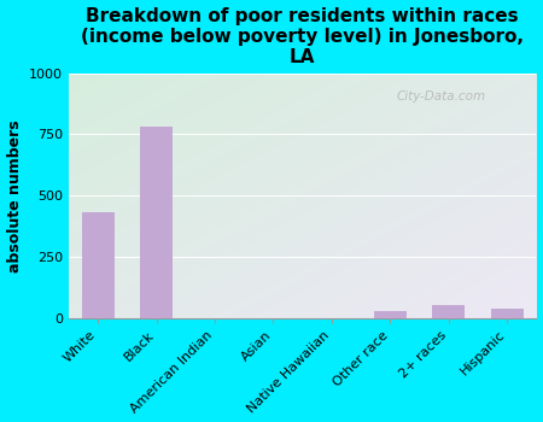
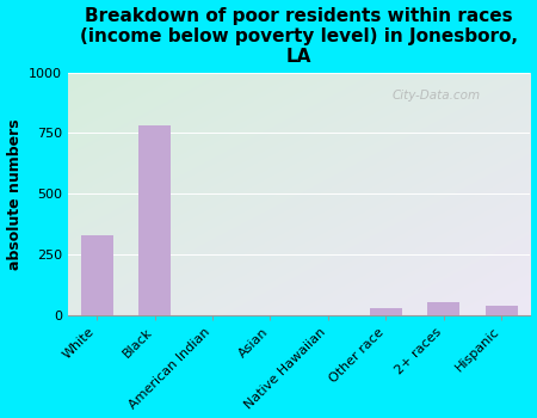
White: 430 -> 330
